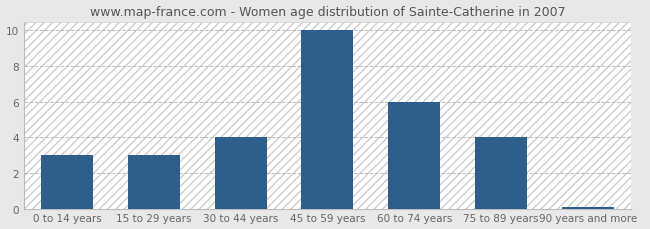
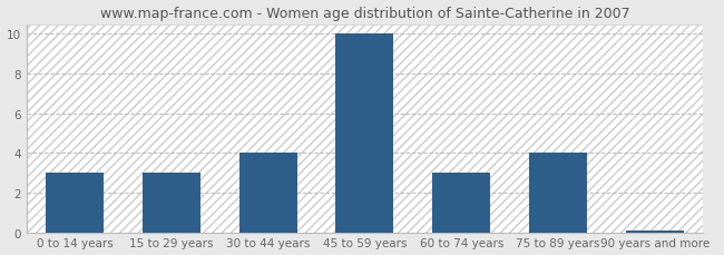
60 to 74 years: 6.0 -> 3.0
